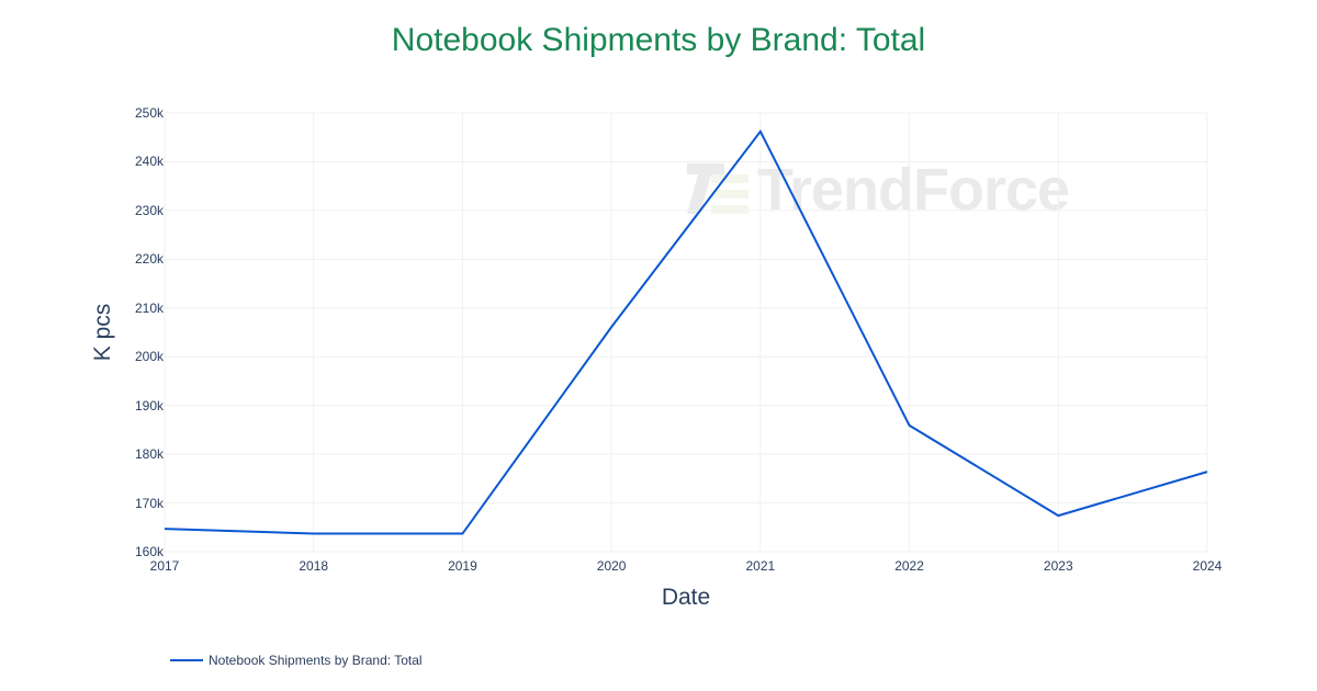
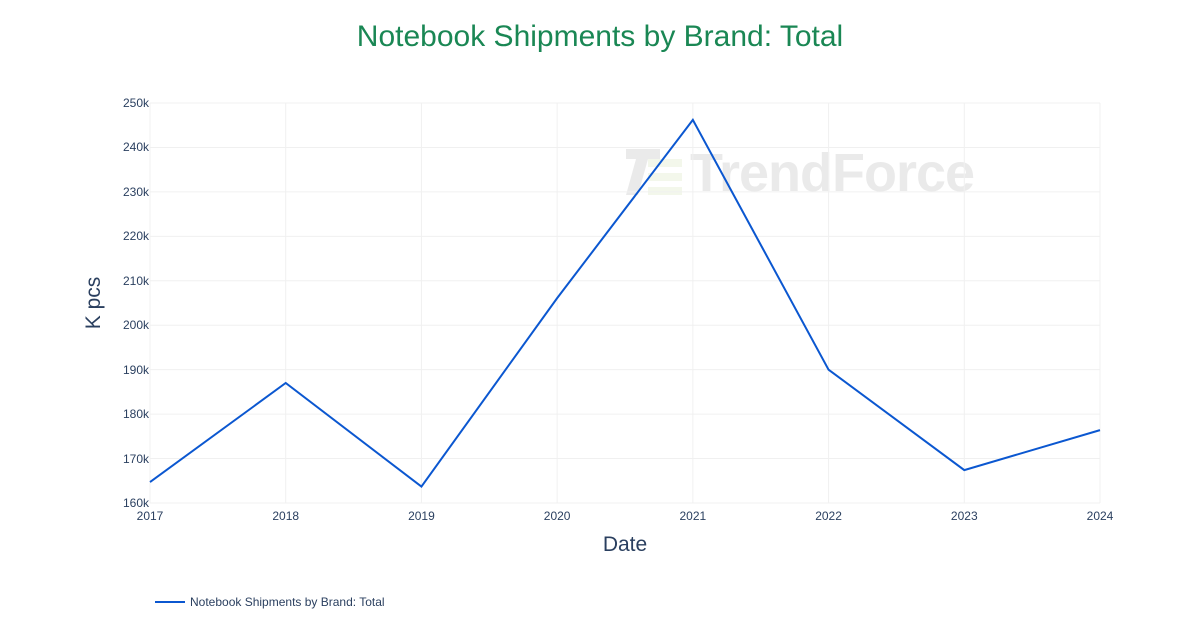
2018: 164k -> 187k
2022: 186k -> 190k
